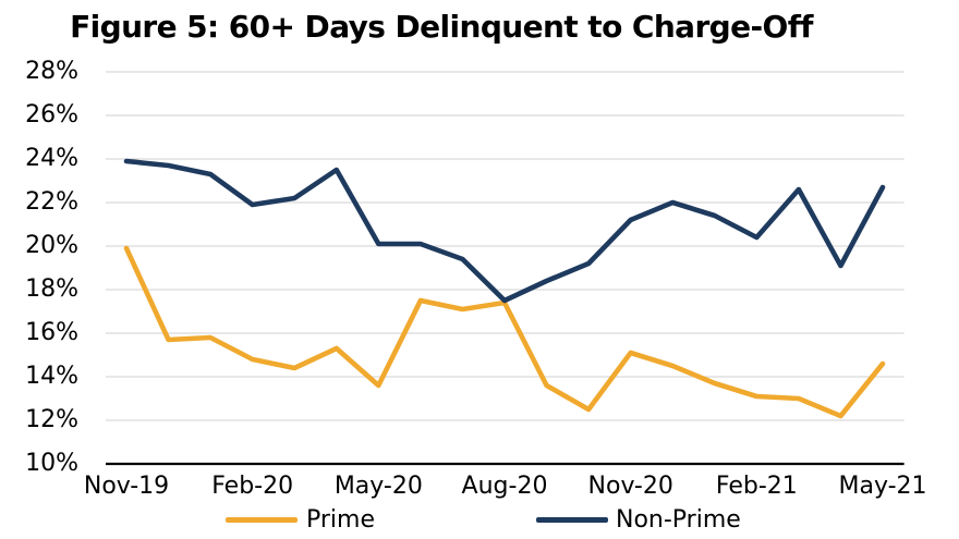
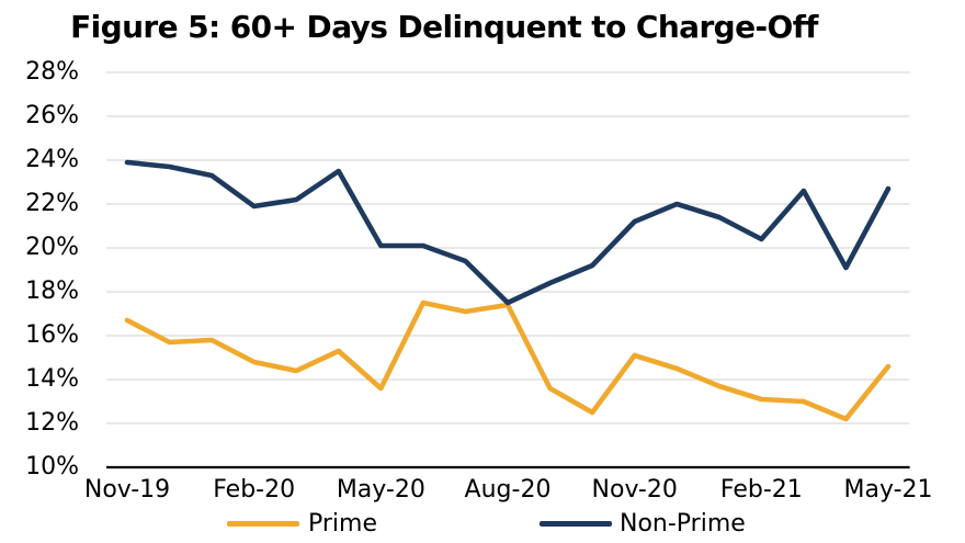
Prime/Nov-19: 19.9% -> 16.7%
